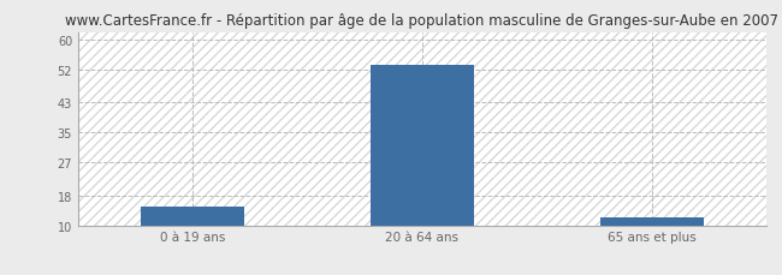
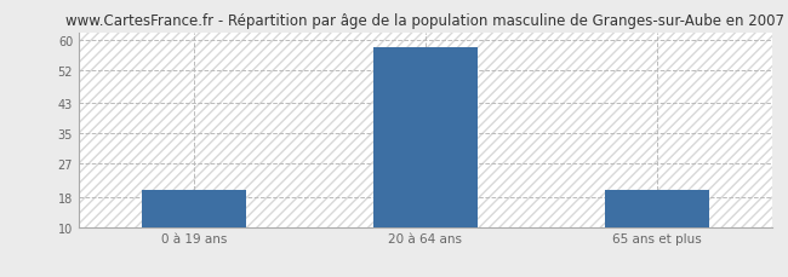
0 à 19 ans: 15 -> 20
20 à 64 ans: 53 -> 58
65 ans et plus: 12 -> 20
